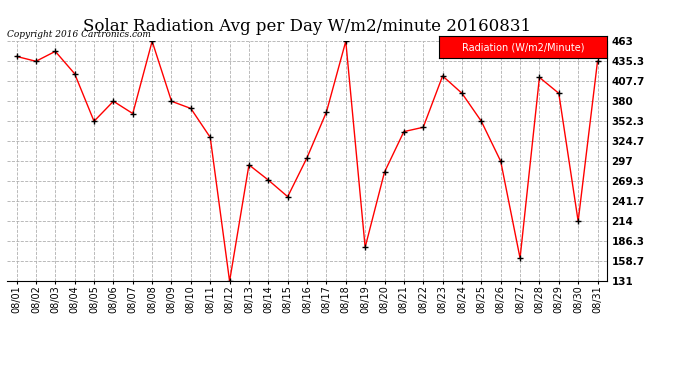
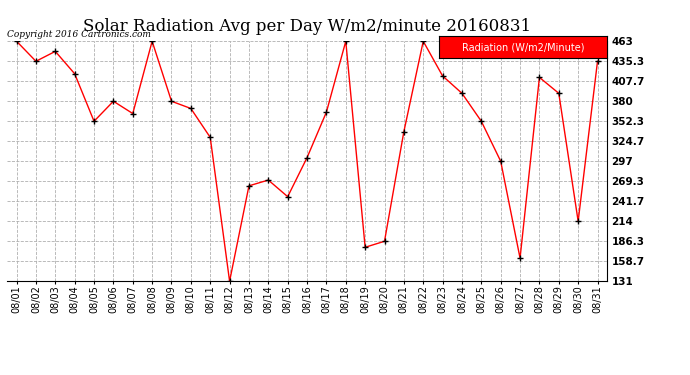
08/01: 442 -> 463
08/13: 292 -> 263
08/20: 282 -> 186
08/22: 344 -> 463
